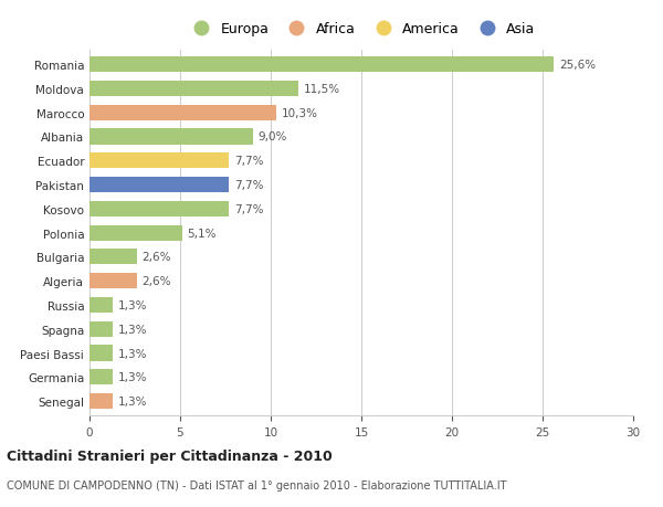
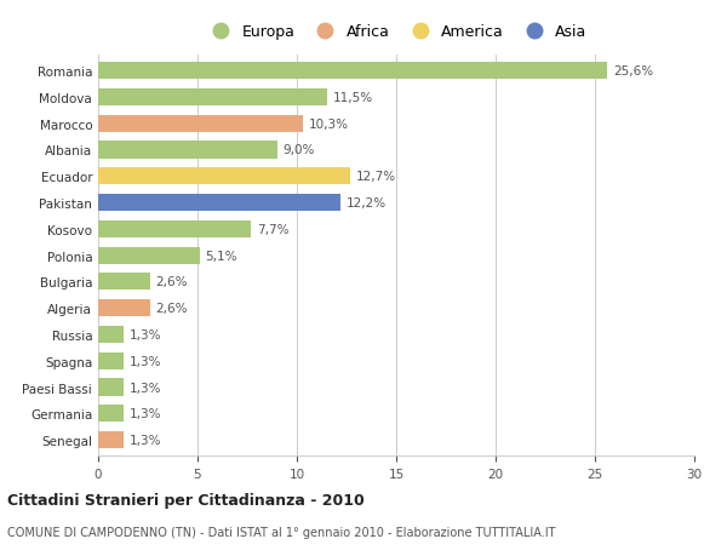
Ecuador: 7,7% -> 12,7%
Pakistan: 7,7% -> 12,2%
